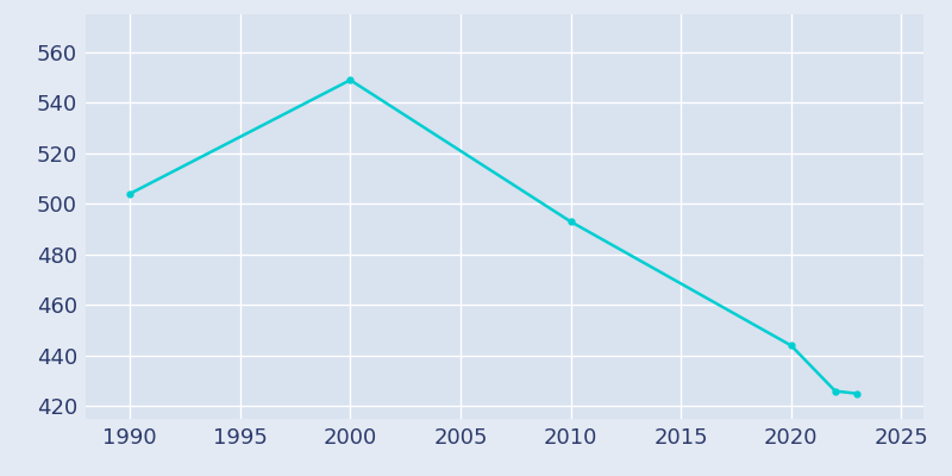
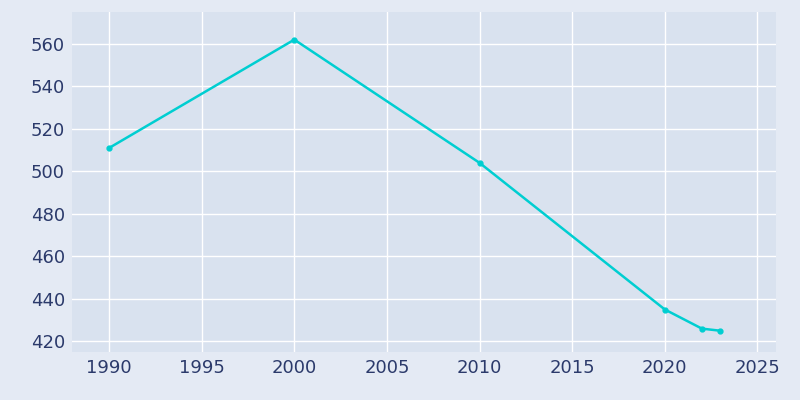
1990: 504 -> 511
2000: 549 -> 562
2010: 493 -> 504
2020: 444 -> 435
